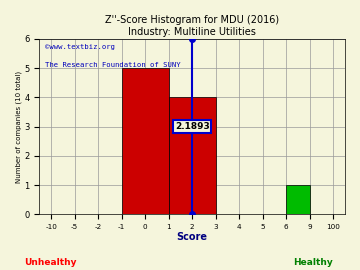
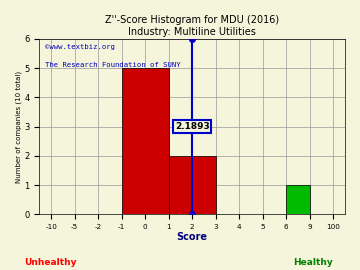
2: 4 -> 2
